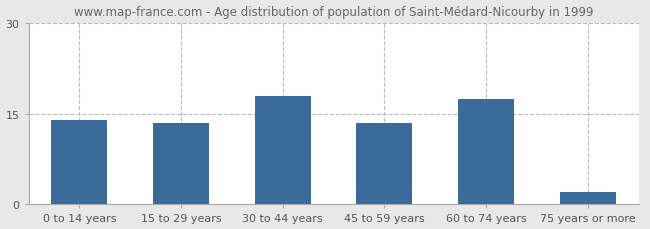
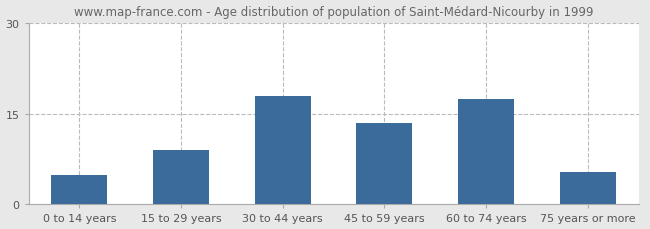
0 to 14 years: 14.0 -> 4.8
15 to 29 years: 13.5 -> 9.0
75 years or more: 2.0 -> 5.4
